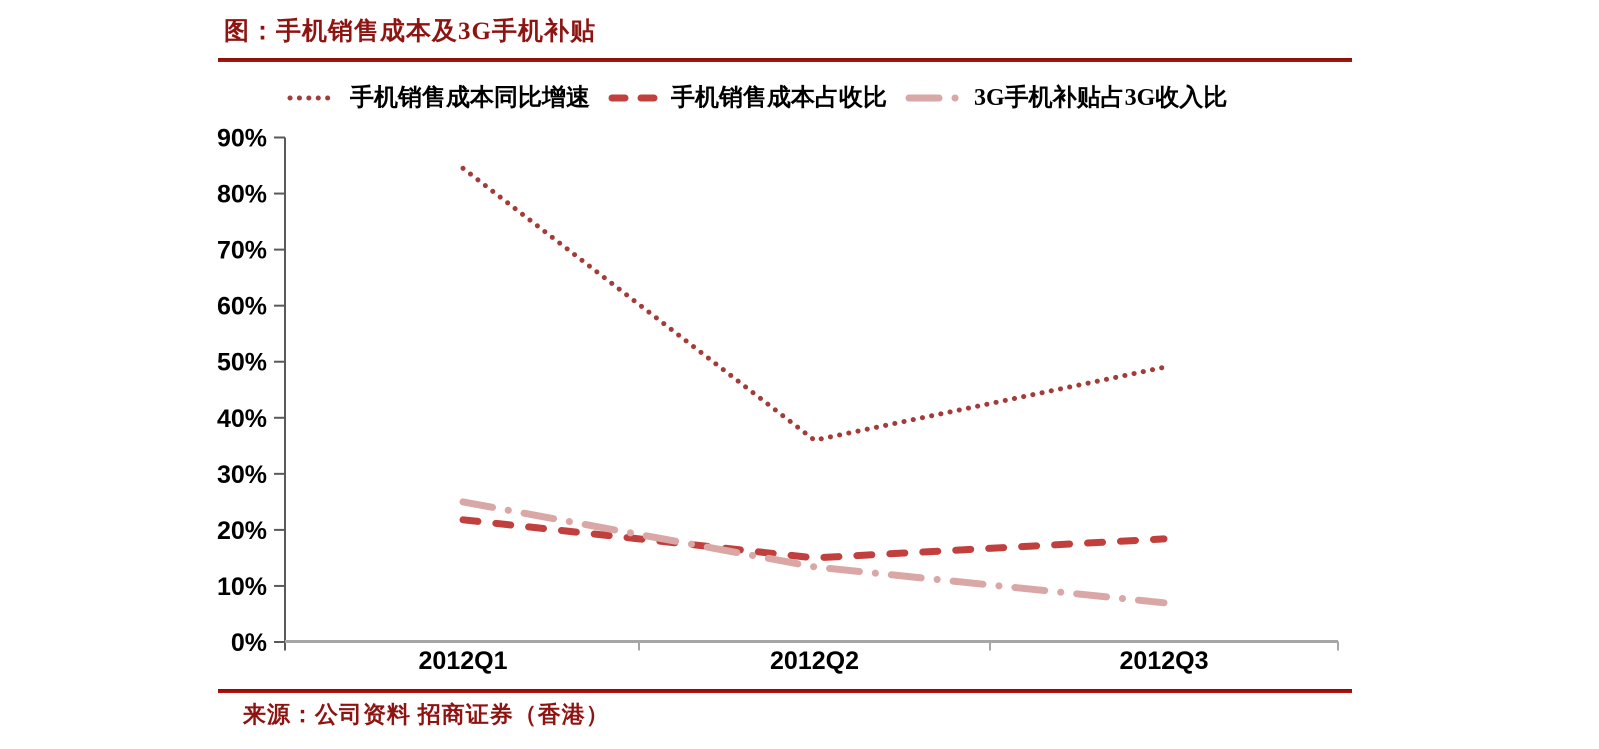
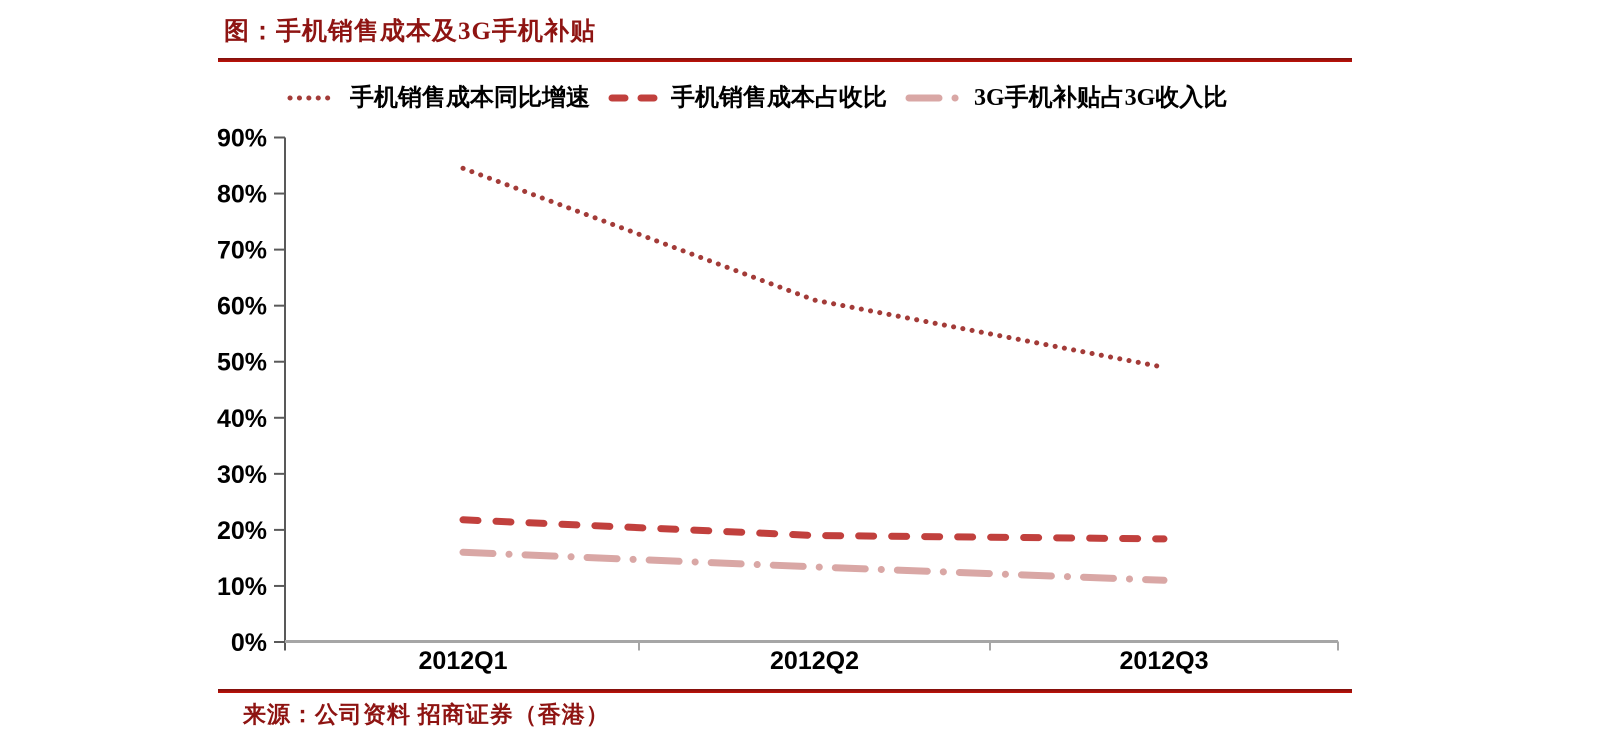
3G手机补贴占3G收入比/2012Q1: 25% -> 16%
手机销售成本同比增速/2012Q2: 36% -> 61%
手机销售成本占收比/2012Q2: 15% -> 19%
3G手机补贴占3G收入比/2012Q3: 7% -> 11%
